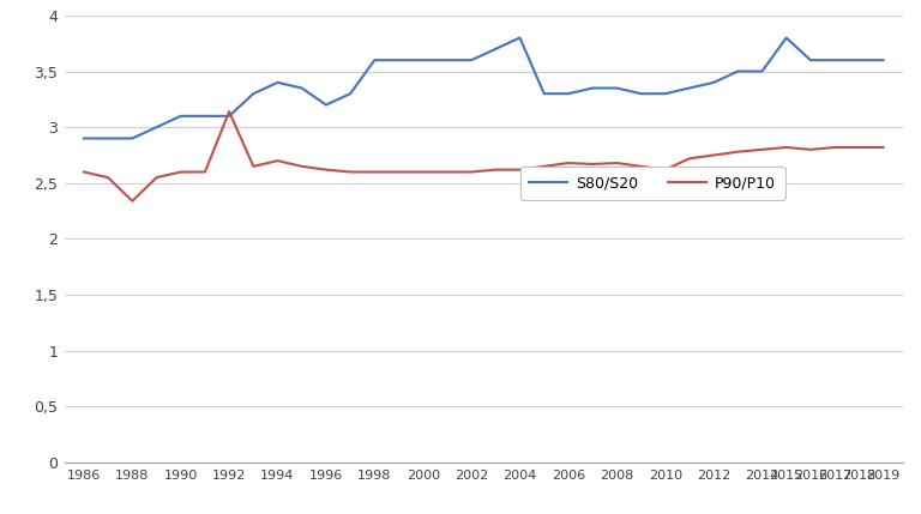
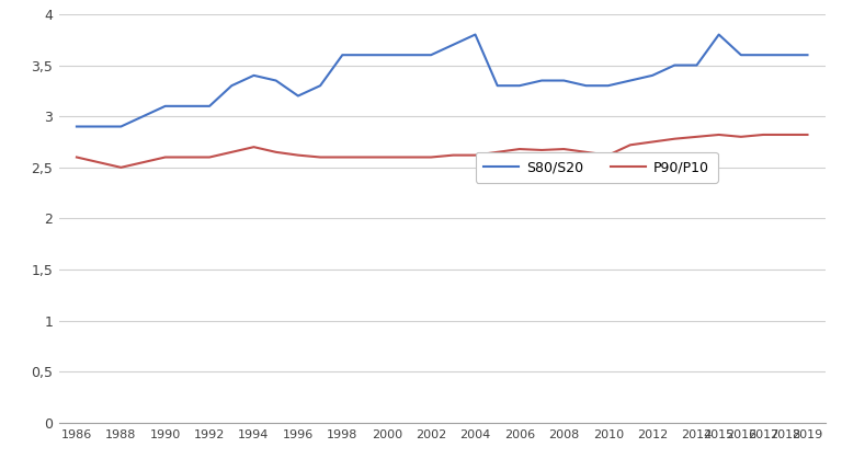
P90/P10/1988: 2,34 -> 2,50
P90/P10/1992: 3,14 -> 2,60
